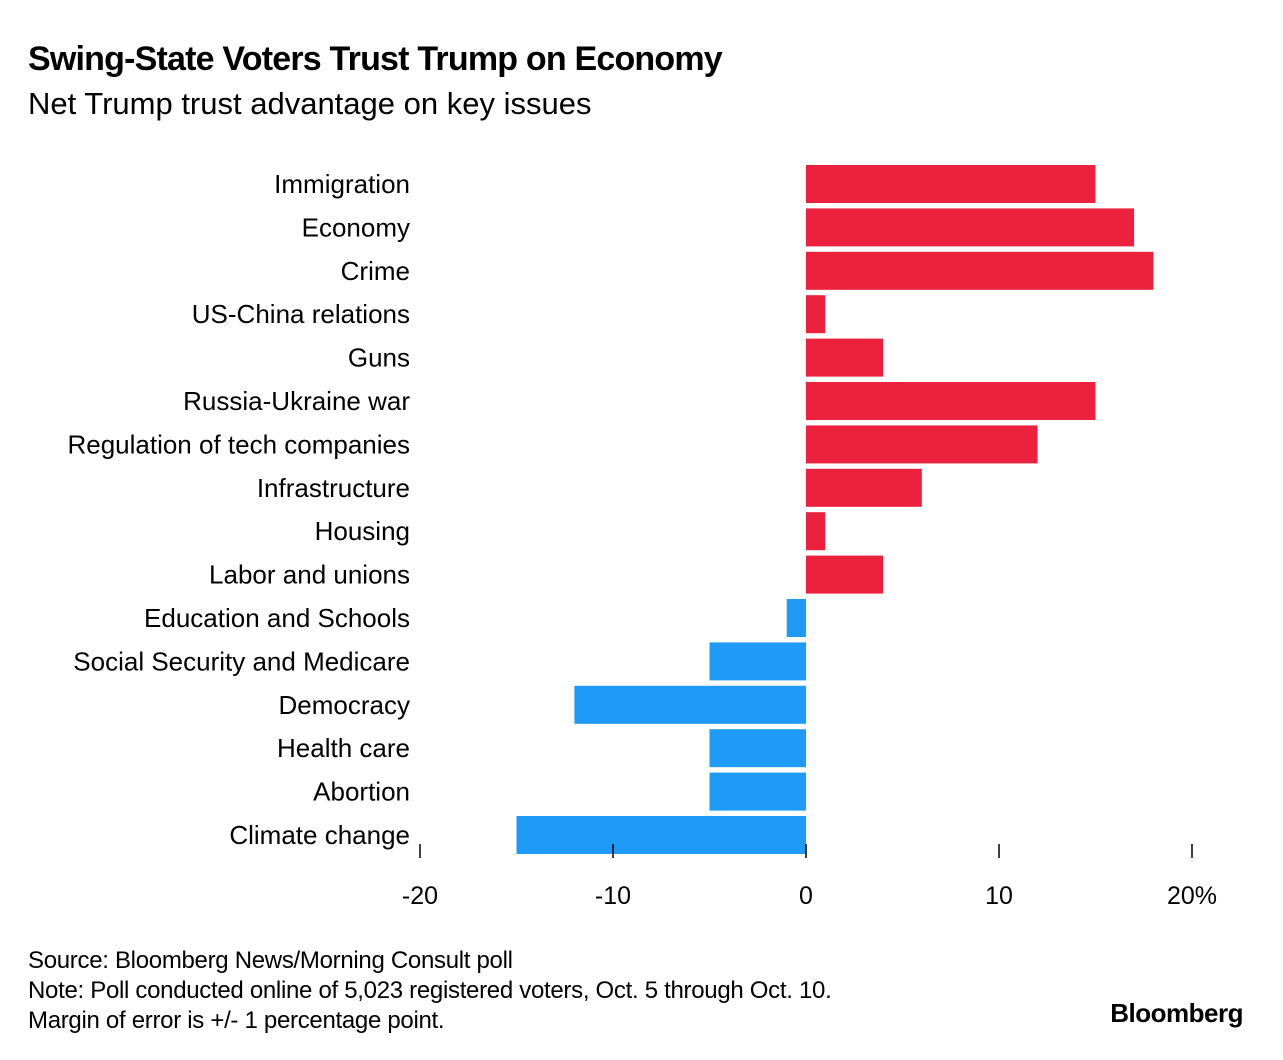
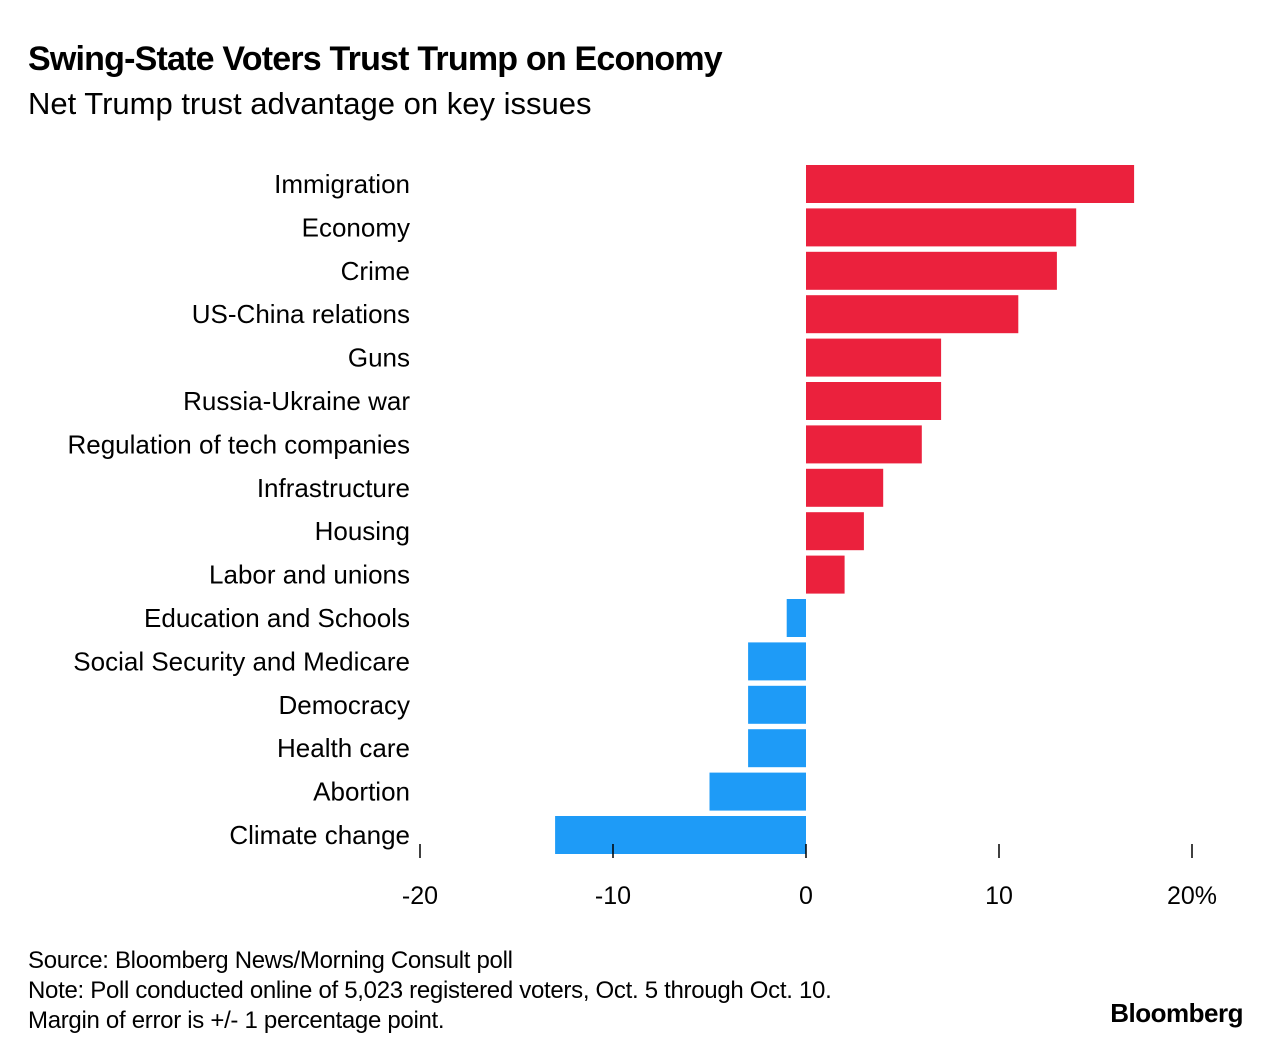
Immigration: 15% -> 17%
Economy: 17% -> 14%
Crime: 18% -> 13%
US-China relations: 1% -> 11%
Guns: 4% -> 7%
Russia-Ukraine war: 15% -> 7%
Regulation of tech companies: 12% -> 6%
Infrastructure: 6% -> 4%
Housing: 1% -> 3%
Labor and unions: 4% -> 2%
Social Security and Medicare: -5% -> -3%
Democracy: -12% -> -3%
Health care: -5% -> -3%
Climate change: -15% -> -13%
